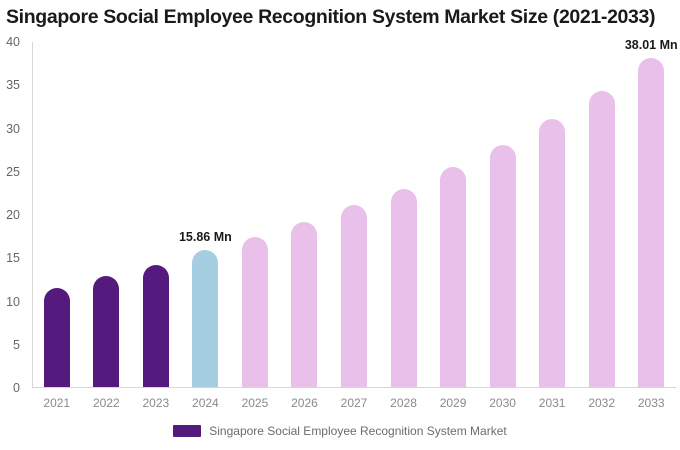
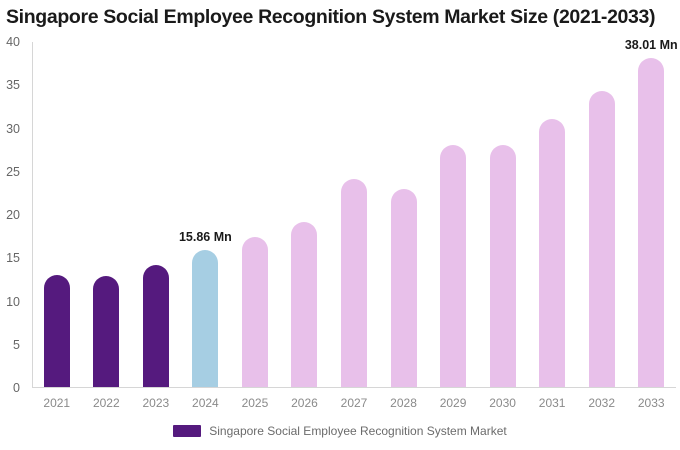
2021: 12 -> 13
2027: 21 -> 24
2029: 25 -> 28
